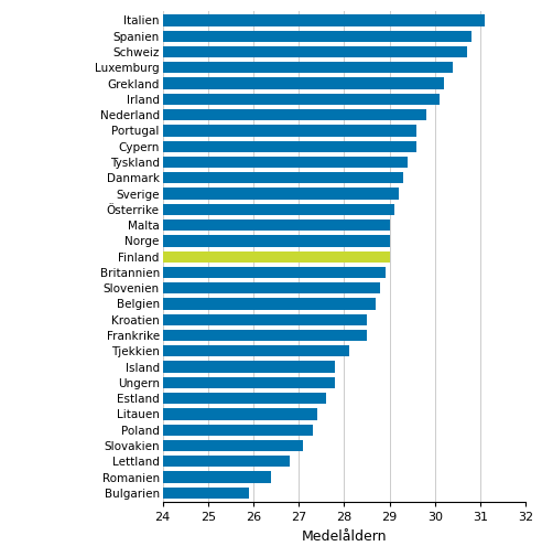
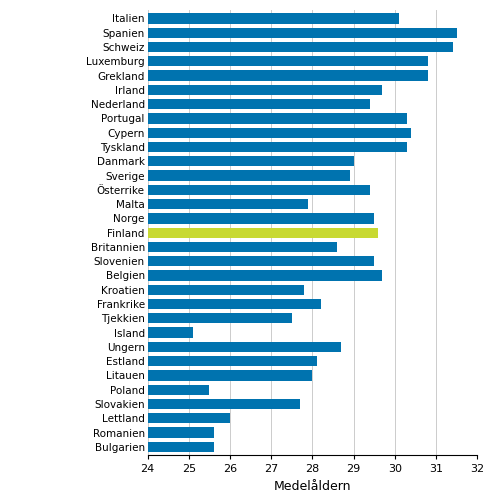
Italien: 31.1 -> 30.1
Spanien: 30.8 -> 31.5
Schweiz: 30.7 -> 31.4
Luxemburg: 30.4 -> 30.8
Grekland: 30.2 -> 30.8
Irland: 30.1 -> 29.7
Nederland: 29.8 -> 29.4
Portugal: 29.6 -> 30.3
Cypern: 29.6 -> 30.4
Tyskland: 29.4 -> 30.3
Danmark: 29.3 -> 29.0
Sverige: 29.2 -> 28.9
Österrike: 29.1 -> 29.4
Malta: 29.0 -> 27.9
Norge: 29.0 -> 29.5
Finland: 29.0 -> 29.6
Britannien: 28.9 -> 28.6
Slovenien: 28.8 -> 29.5
Belgien: 28.7 -> 29.7
Kroatien: 28.5 -> 27.8
Frankrike: 28.5 -> 28.2
Tjekkien: 28.1 -> 27.5
Island: 27.8 -> 25.1
Ungern: 27.8 -> 28.7
Estland: 27.6 -> 28.1
Litauen: 27.4 -> 28.0
Poland: 27.3 -> 25.5
Slovakien: 27.1 -> 27.7
Lettland: 26.8 -> 26.0
Romanien: 26.4 -> 25.6
Bulgarien: 25.9 -> 25.6
